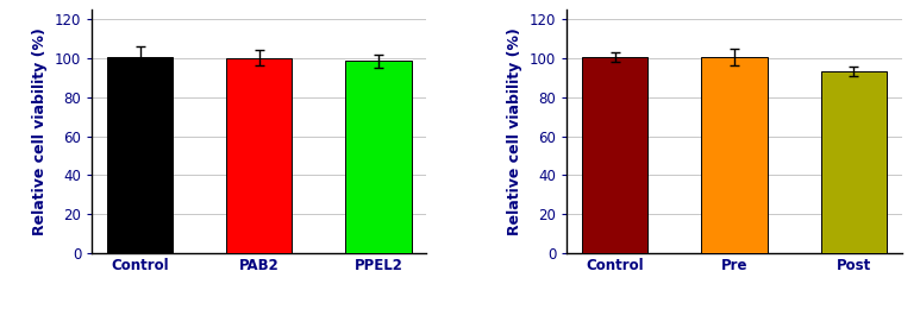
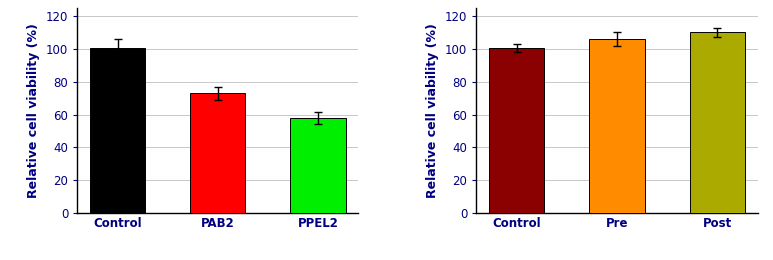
PAB2: 100 -> 73
PPEL2: 98 -> 58
Pre: 100 -> 106
Post: 93 -> 110
